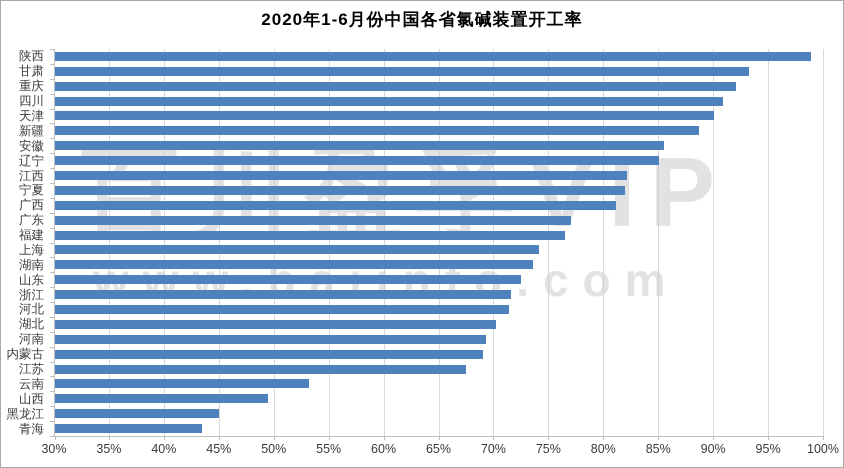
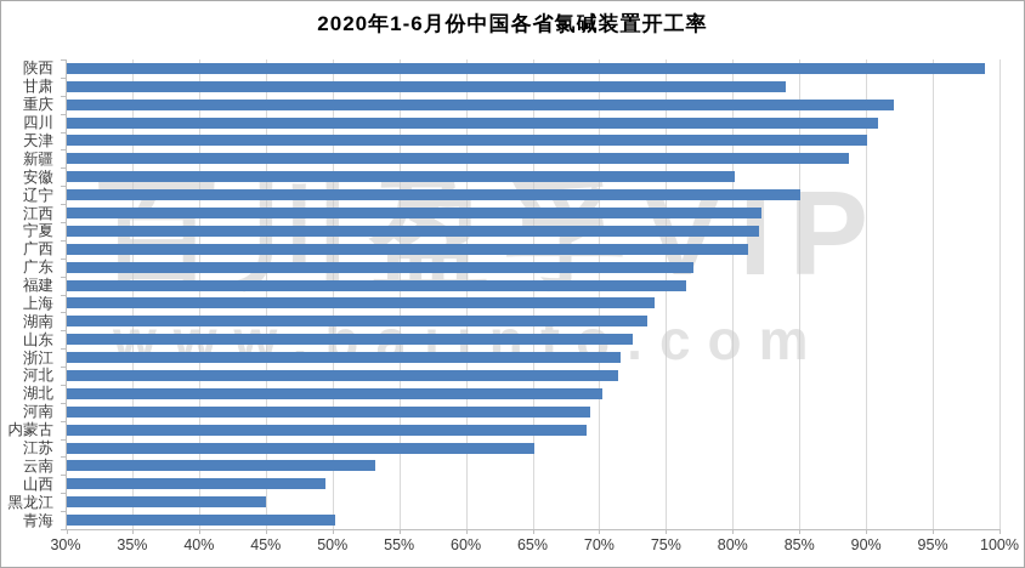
甘肃: 93.2% -> 83.9%
安徽: 85.4% -> 80.1%
江苏: 67.4% -> 65.0%
青海: 43.4% -> 50.1%
